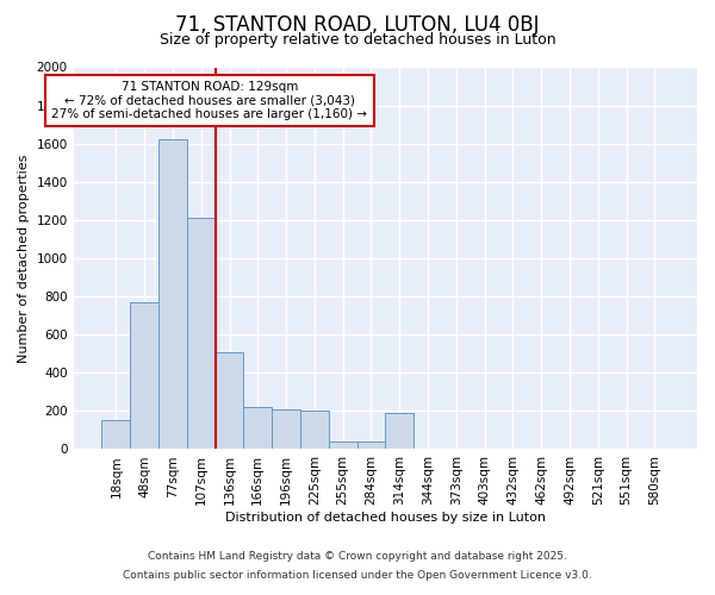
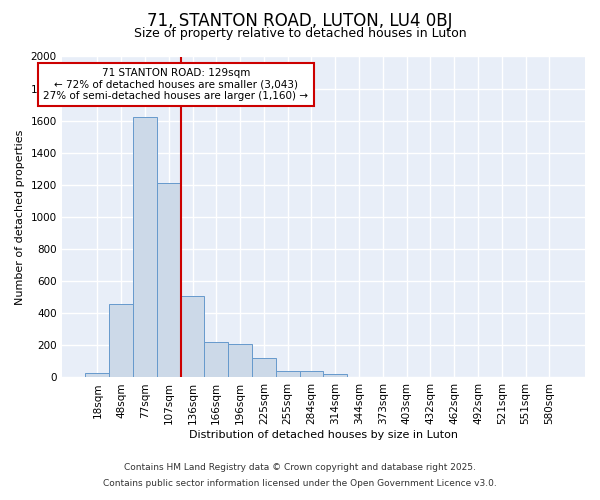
18sqm: 150 -> 30
48sqm: 770 -> 460
225sqm: 200 -> 120
314sqm: 190 -> 20
